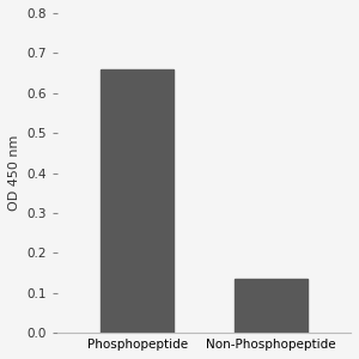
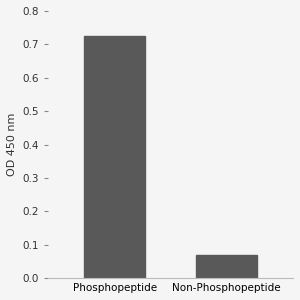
Phosphopeptide: 0.660 -> 0.725
Non-Phosphopeptide: 0.135 -> 0.068
